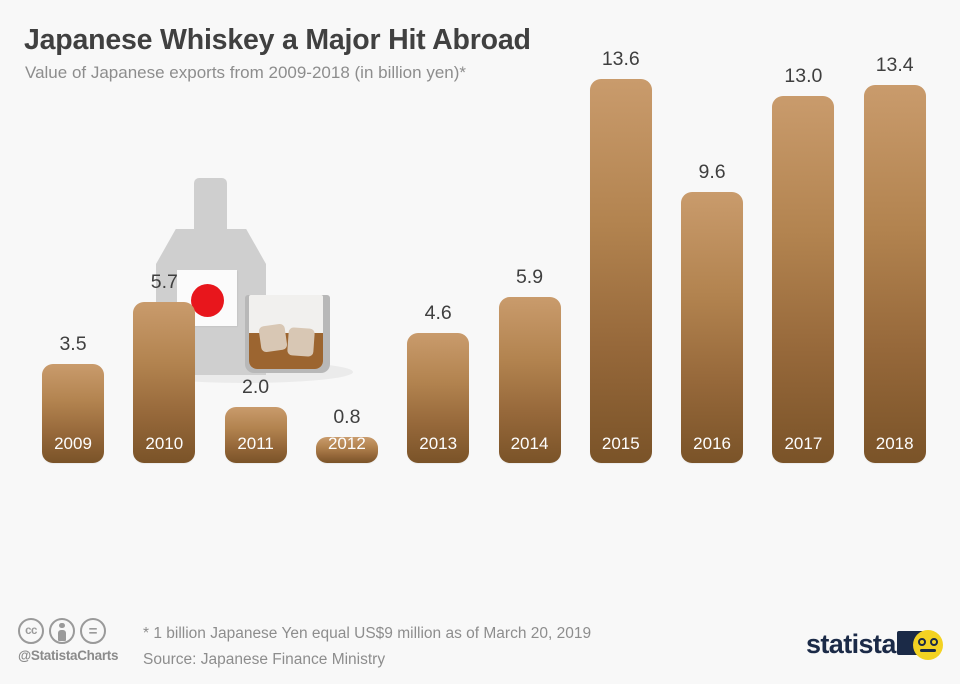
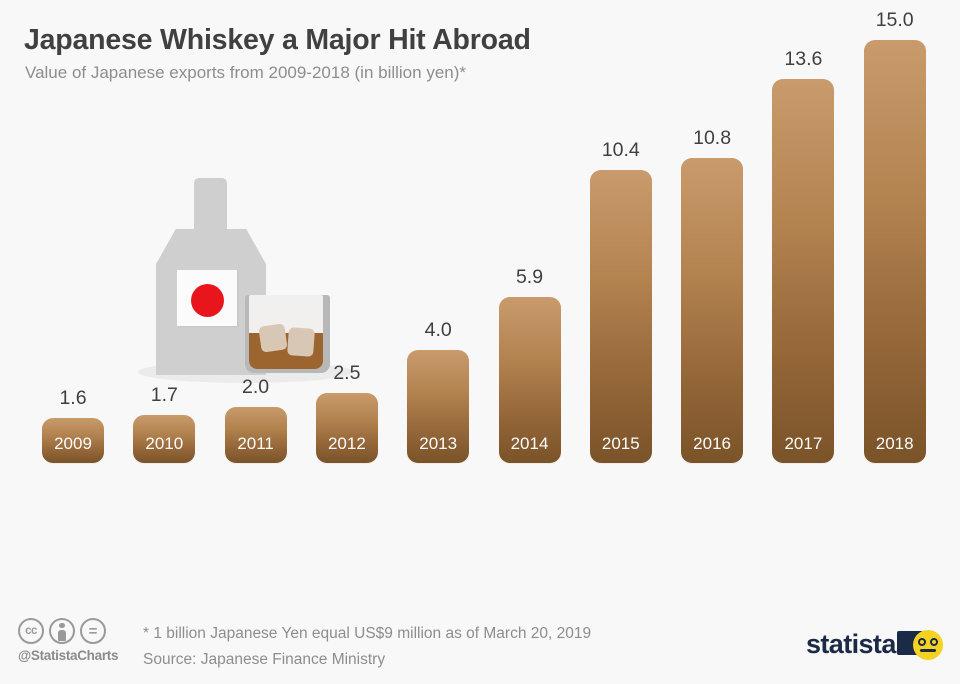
2009: 3.5 -> 1.6
2010: 5.7 -> 1.7
2012: 0.8 -> 2.5
2013: 4.6 -> 4.0
2015: 13.6 -> 10.4
2016: 9.6 -> 10.8
2017: 13.0 -> 13.6
2018: 13.4 -> 15.0
